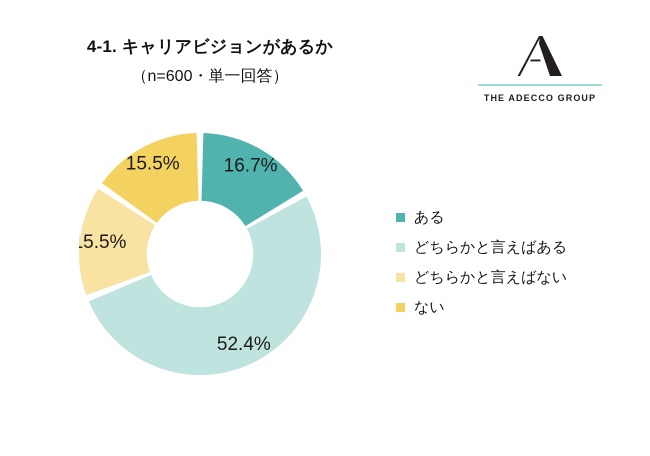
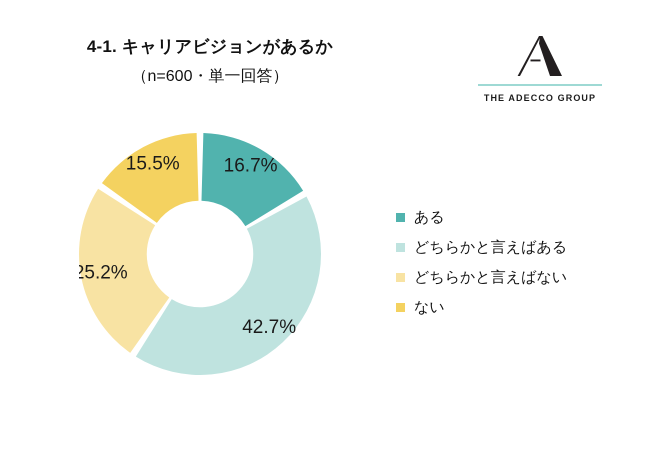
どちらかと言えばある: 52.4% -> 42.7%
どちらかと言えばない: 15.5% -> 25.2%
